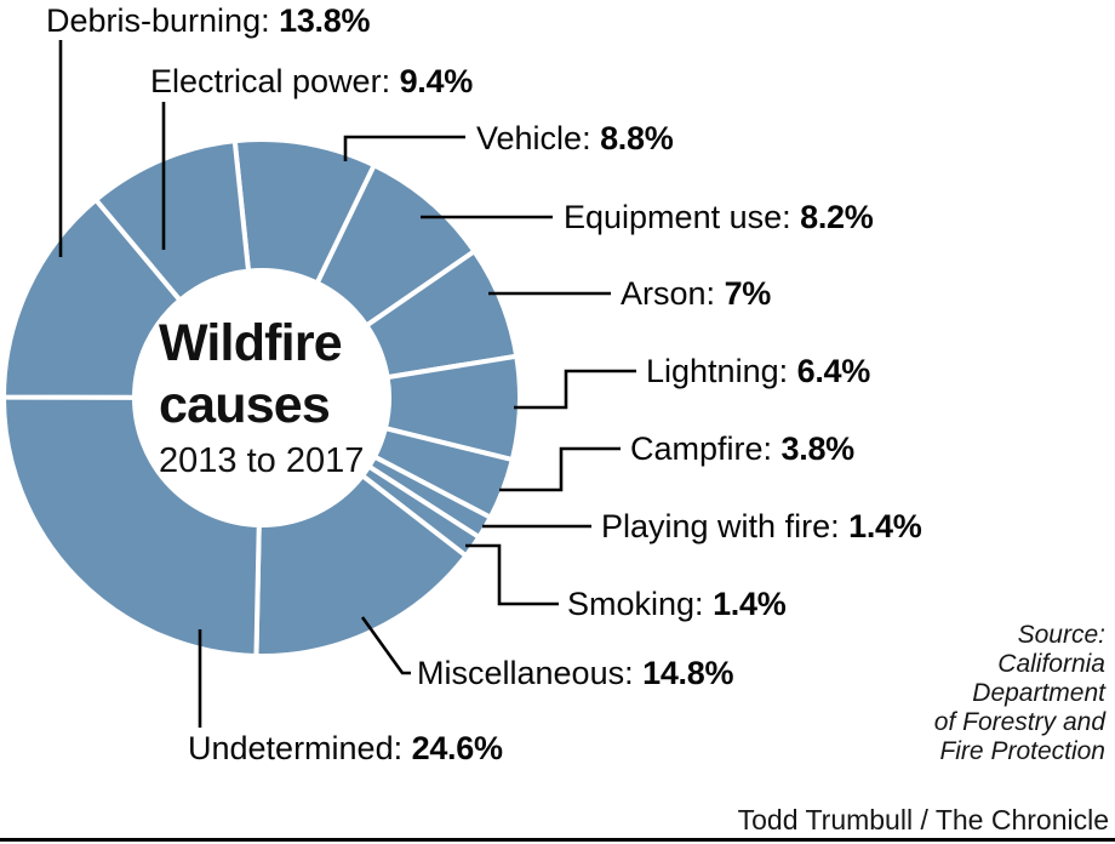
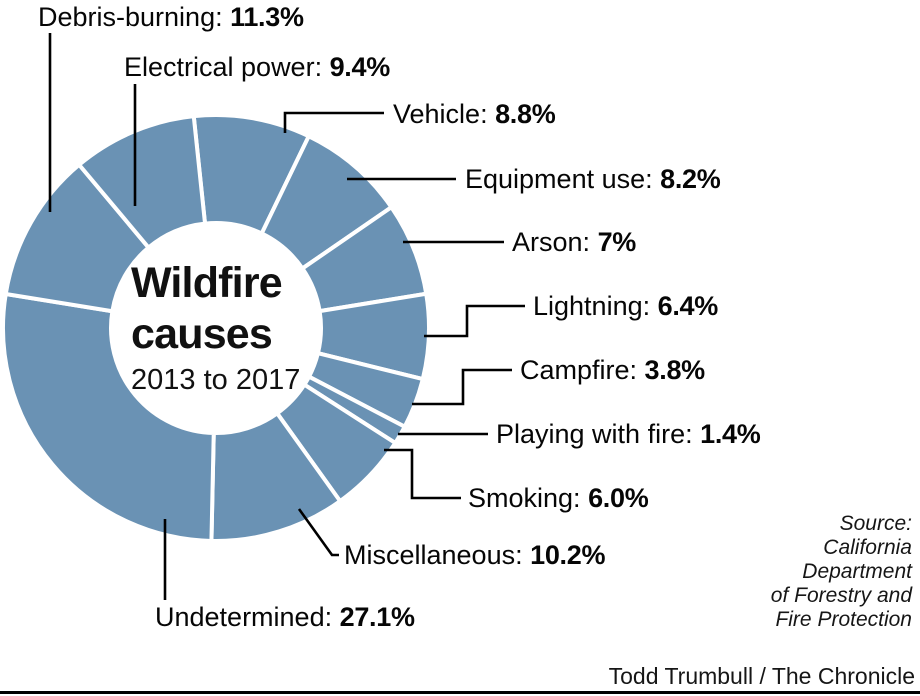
Smoking:: 1.4% -> 6.0%
Miscellaneous:: 14.8% -> 10.2%
Undetermined:: 24.6% -> 27.1%
Debris-burning:: 13.8% -> 11.3%
